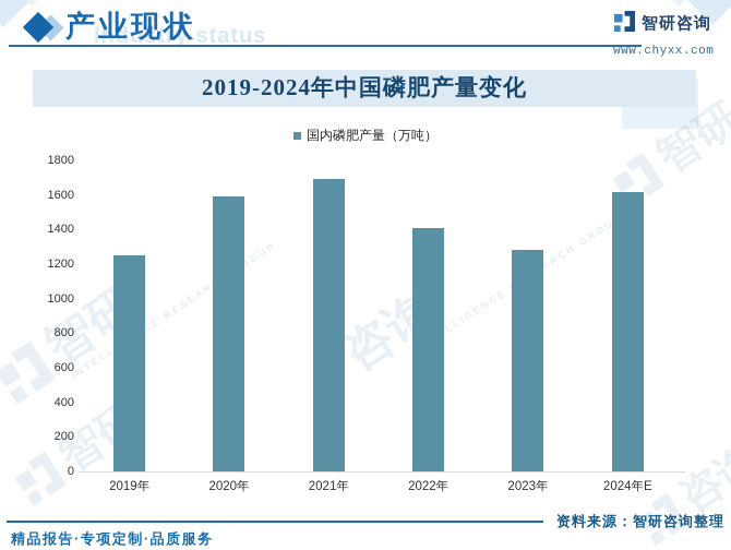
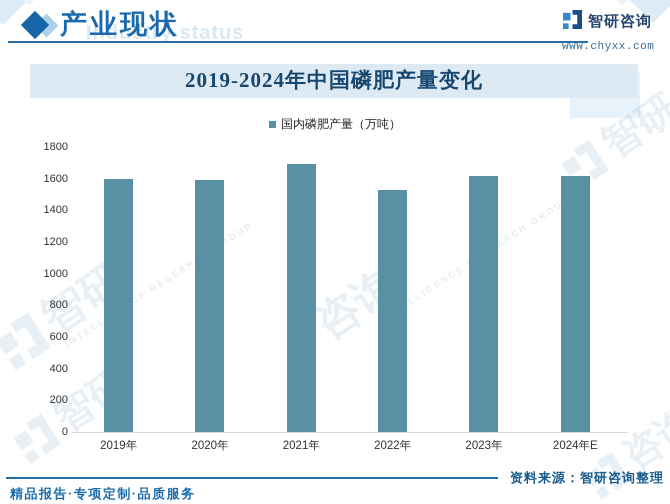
2019年: 1250 -> 1600
2022年: 1410 -> 1530
2023年: 1280 -> 1620
